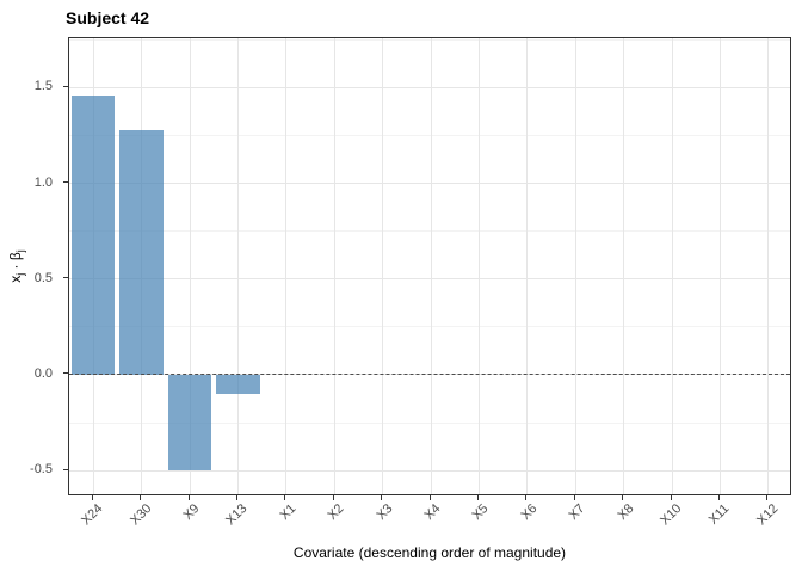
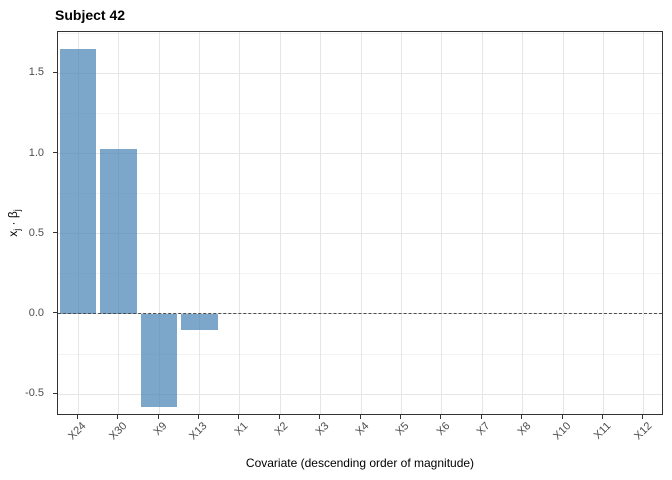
X24: 1.46 -> 1.65
X30: 1.28 -> 1.03
X9: -0.50 -> -0.58
